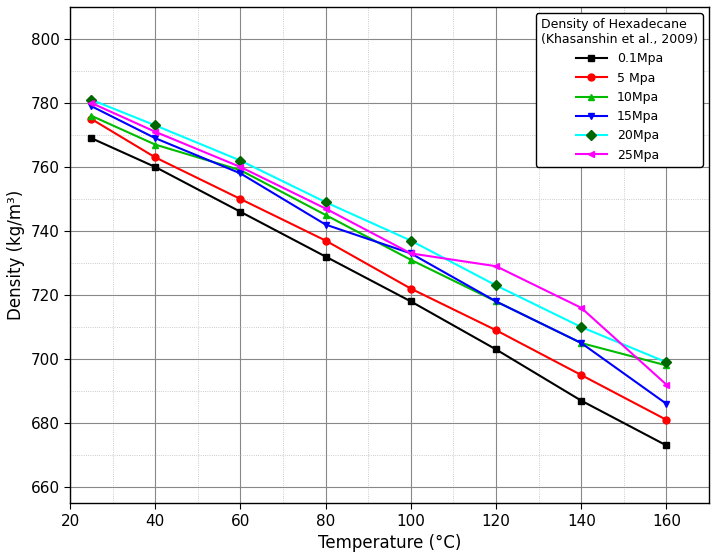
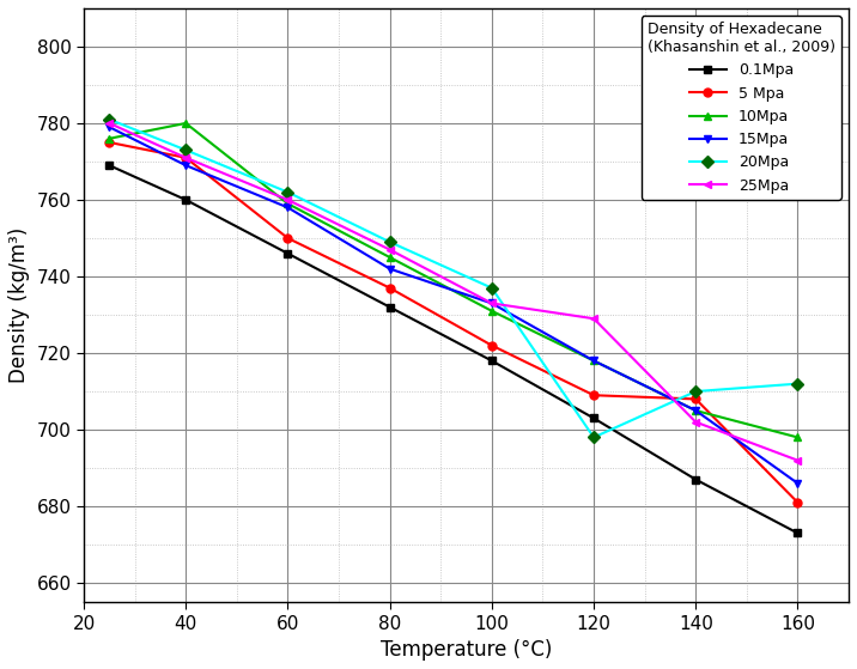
5 Mpa/40: 763 -> 771
10Mpa/40: 767 -> 780
20Mpa/120: 723 -> 698
5 Mpa/140: 695 -> 708
25Mpa/140: 716 -> 702
20Mpa/160: 699 -> 712
